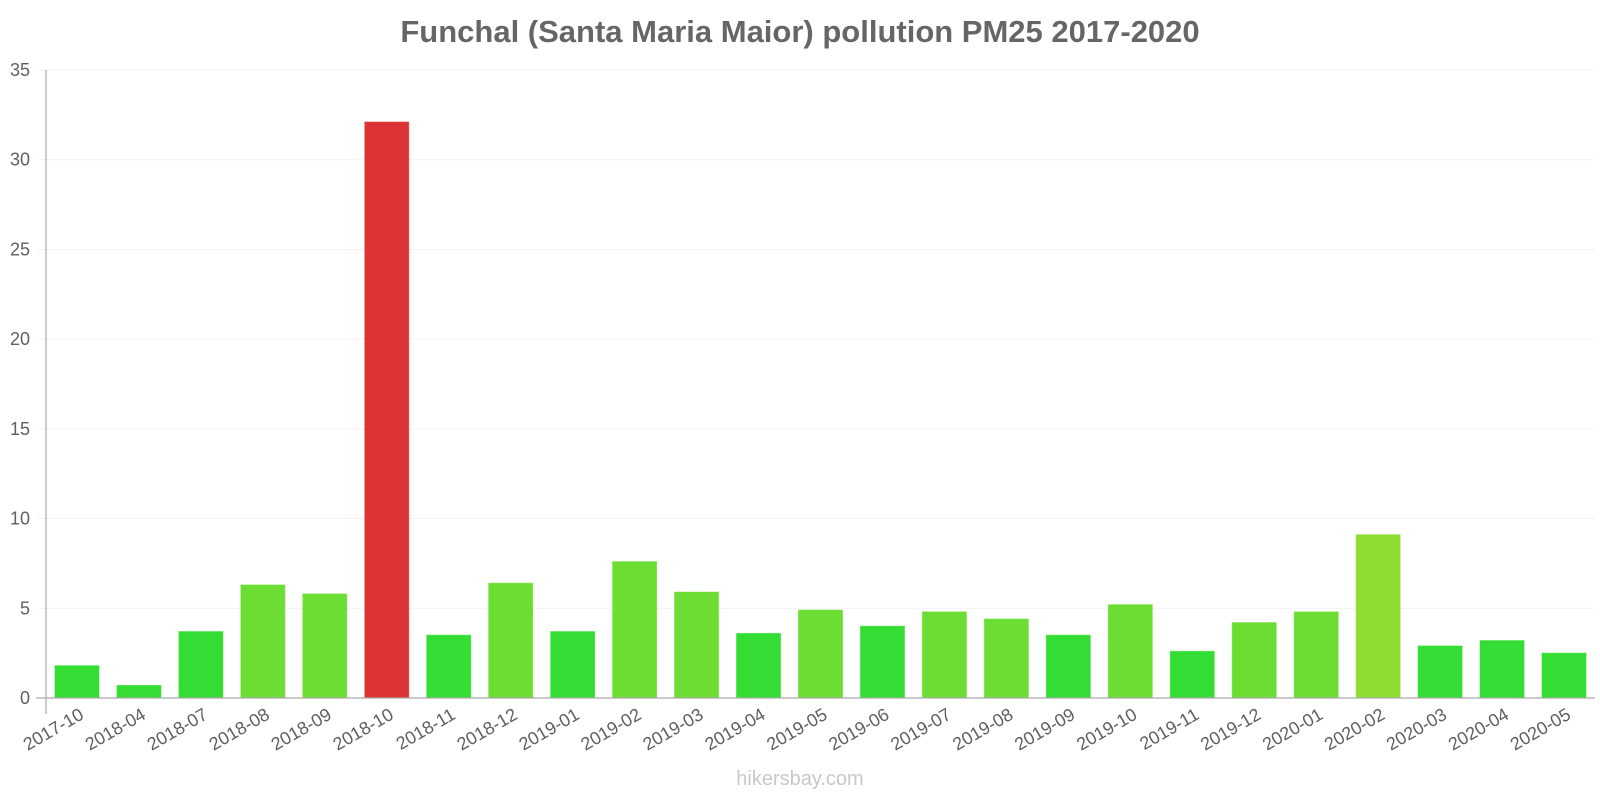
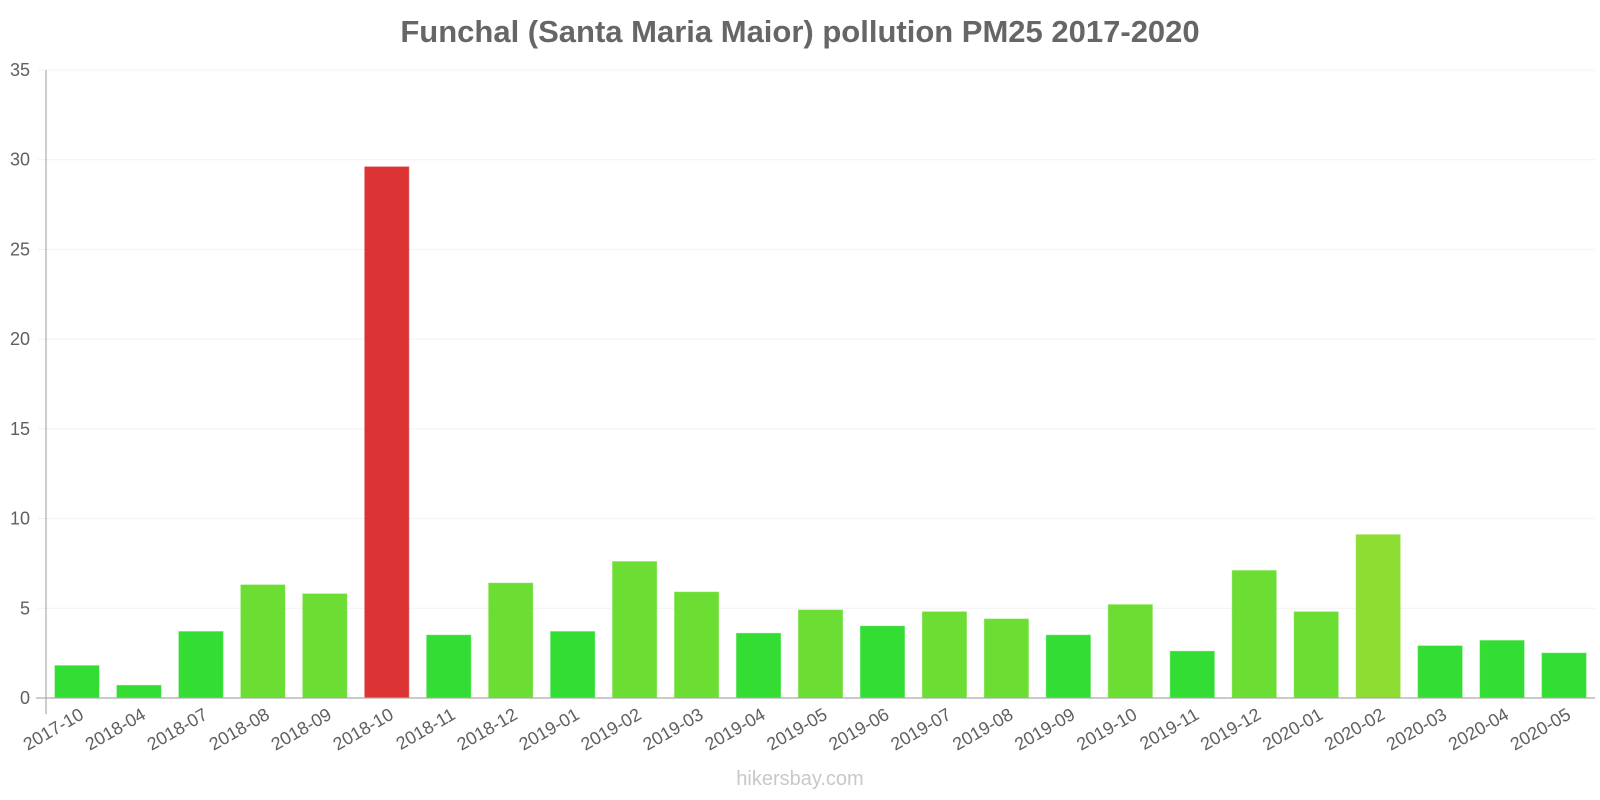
2018-10: 32.1 -> 29.6
2019-12: 4.2 -> 7.1
